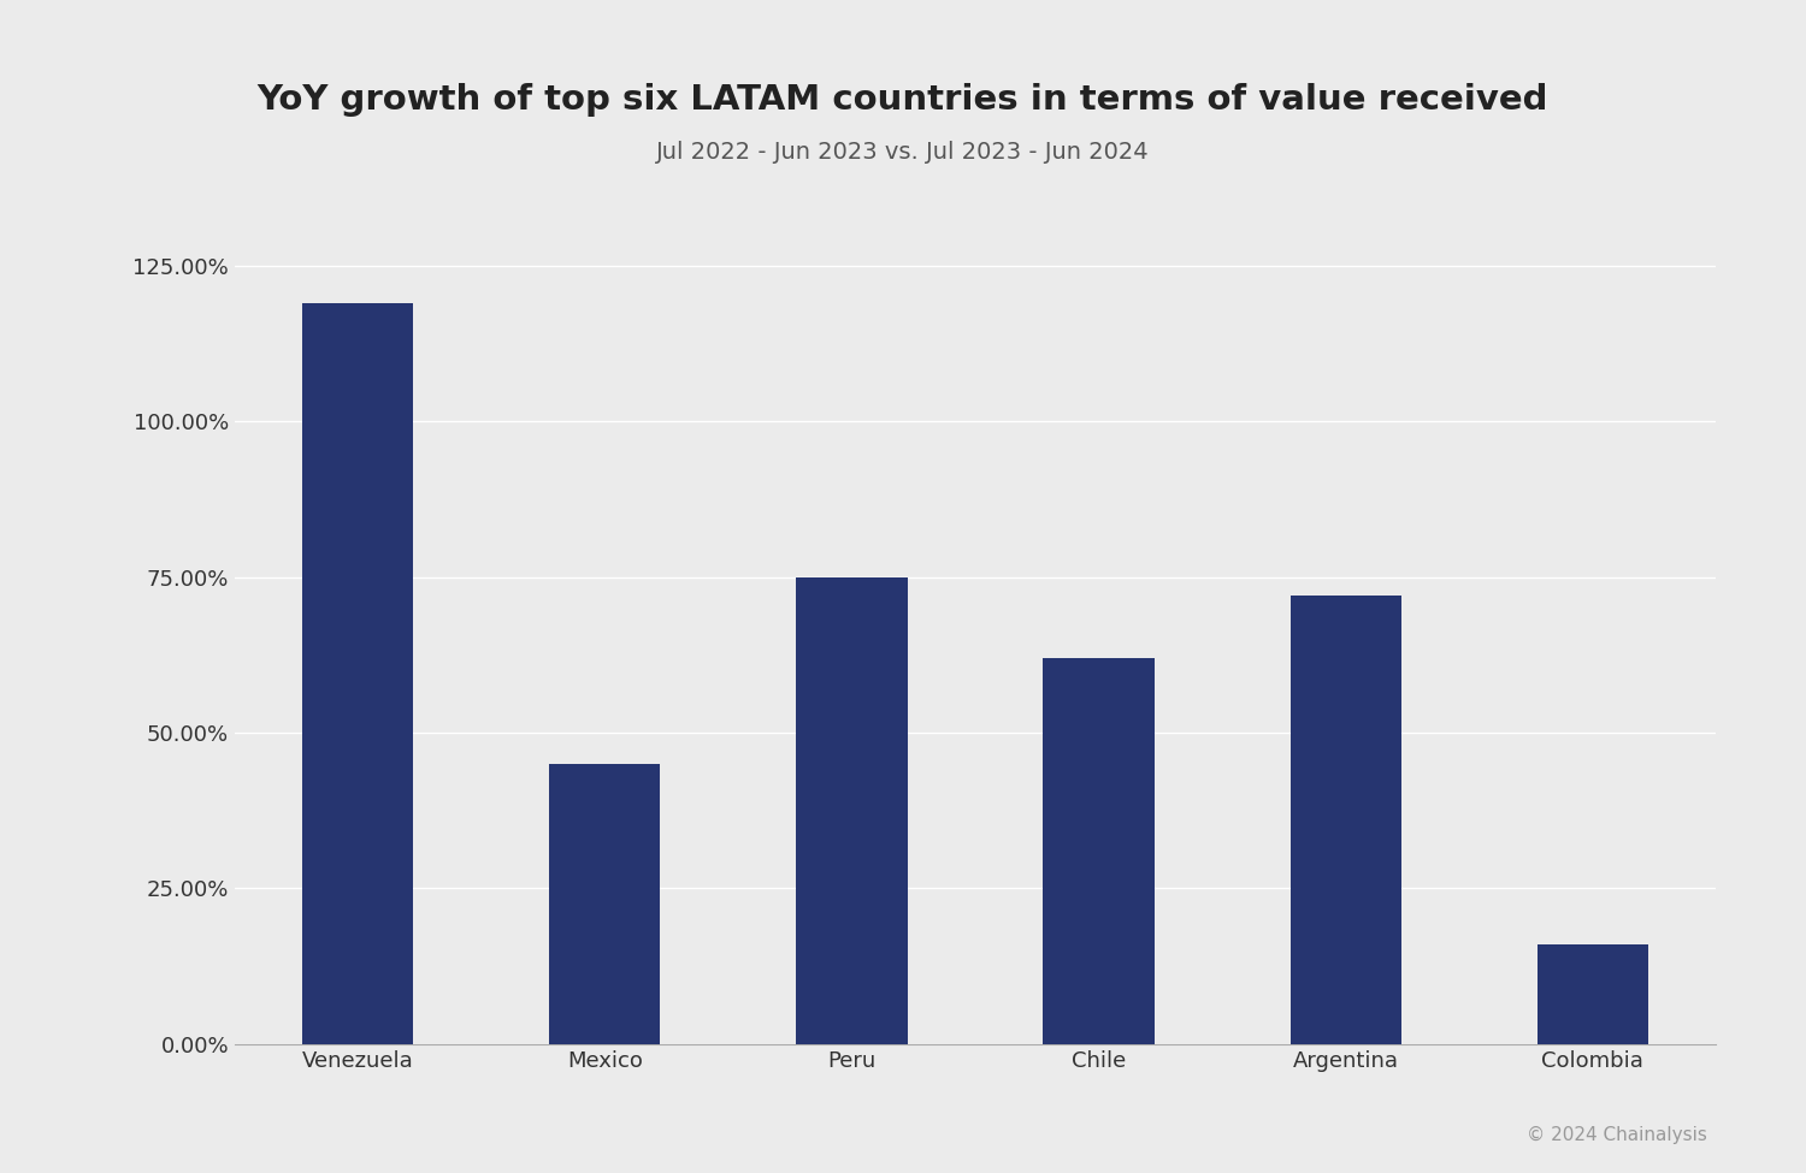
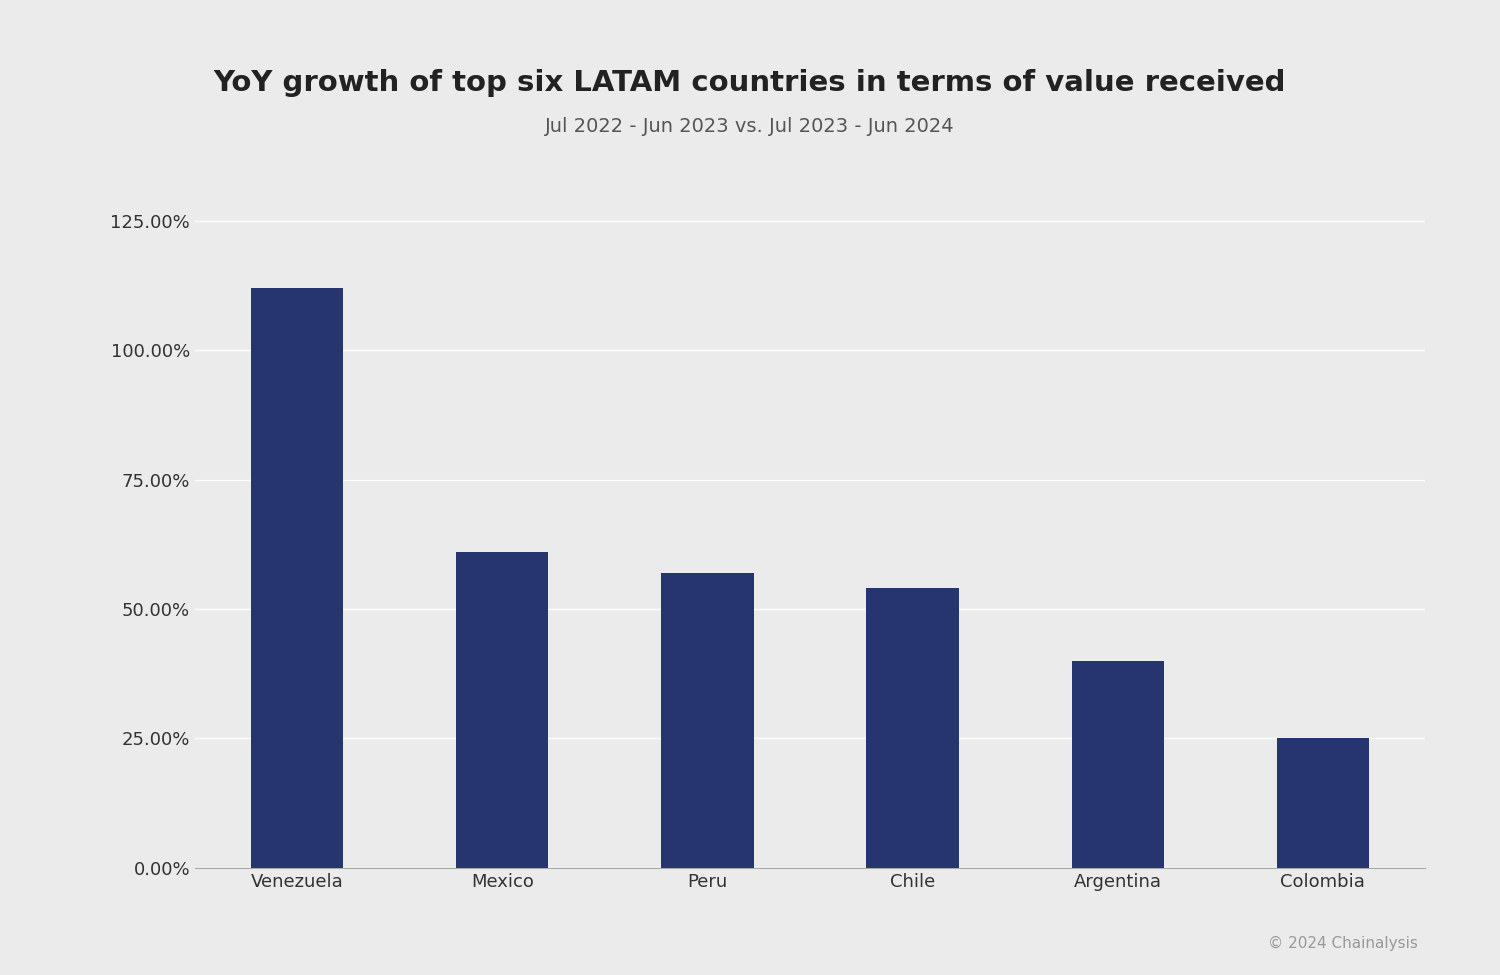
Venezuela: 119% -> 112%
Mexico: 45% -> 61%
Peru: 75% -> 57%
Chile: 62% -> 54%
Argentina: 72% -> 40%
Colombia: 16% -> 25%
